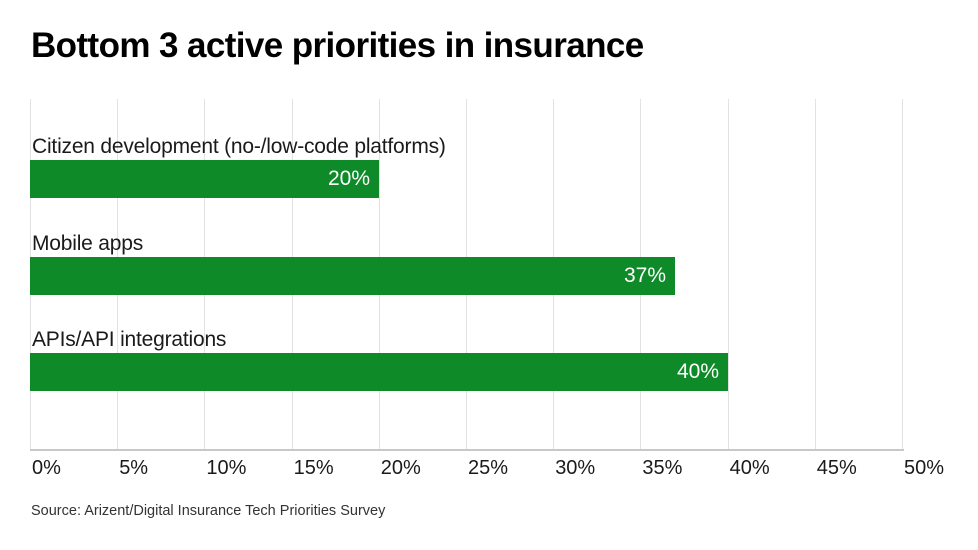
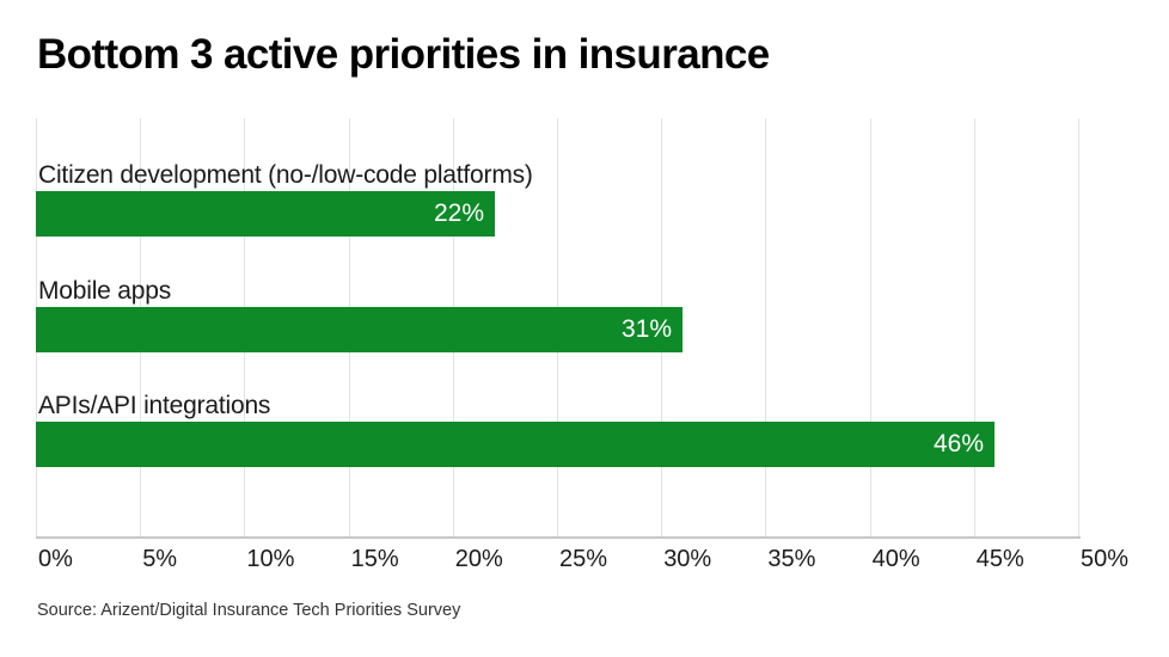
Citizen development (no-/low-code platforms): 20% -> 22%
Mobile apps: 37% -> 31%
APIs/API integrations: 40% -> 46%
